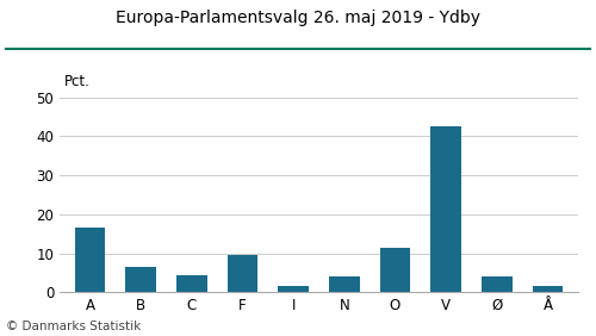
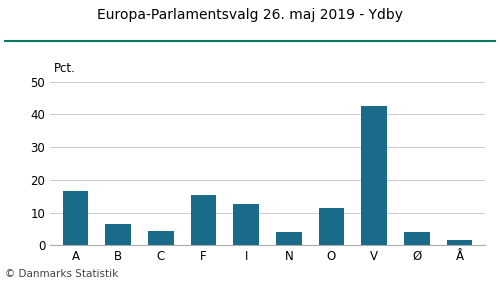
F: 9.5 -> 15.5
I: 1.5 -> 12.5
